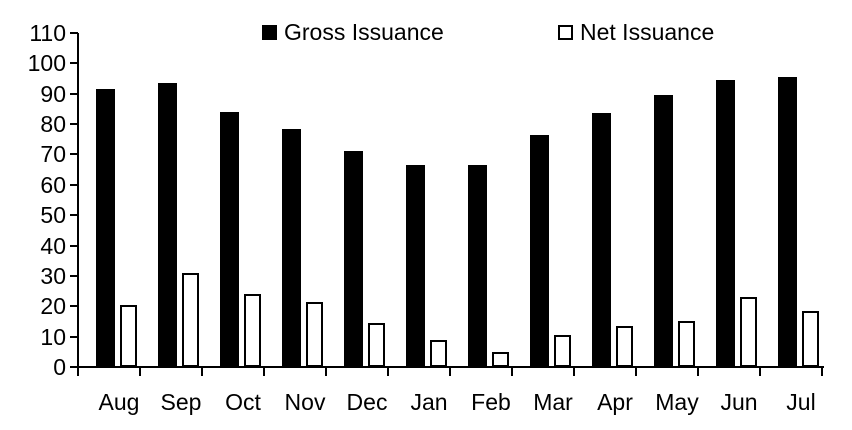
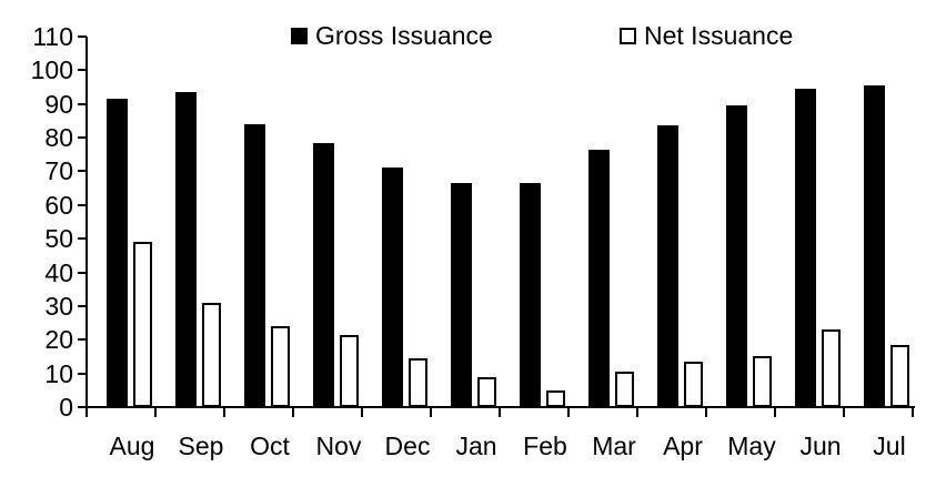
Net Issuance/Aug: 20 -> 49
